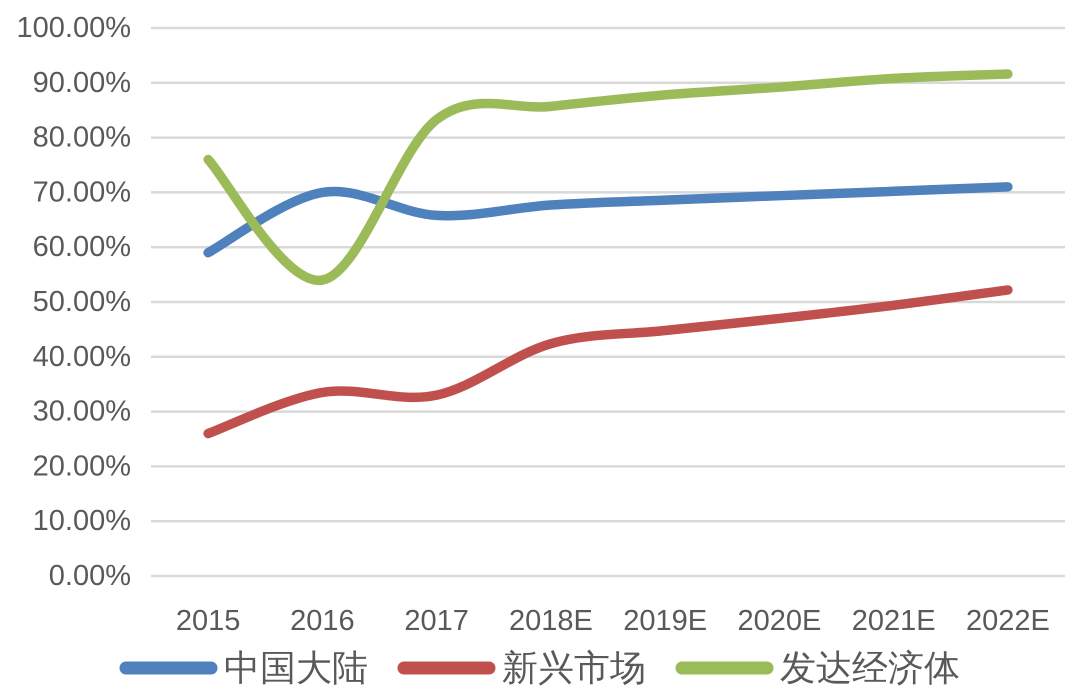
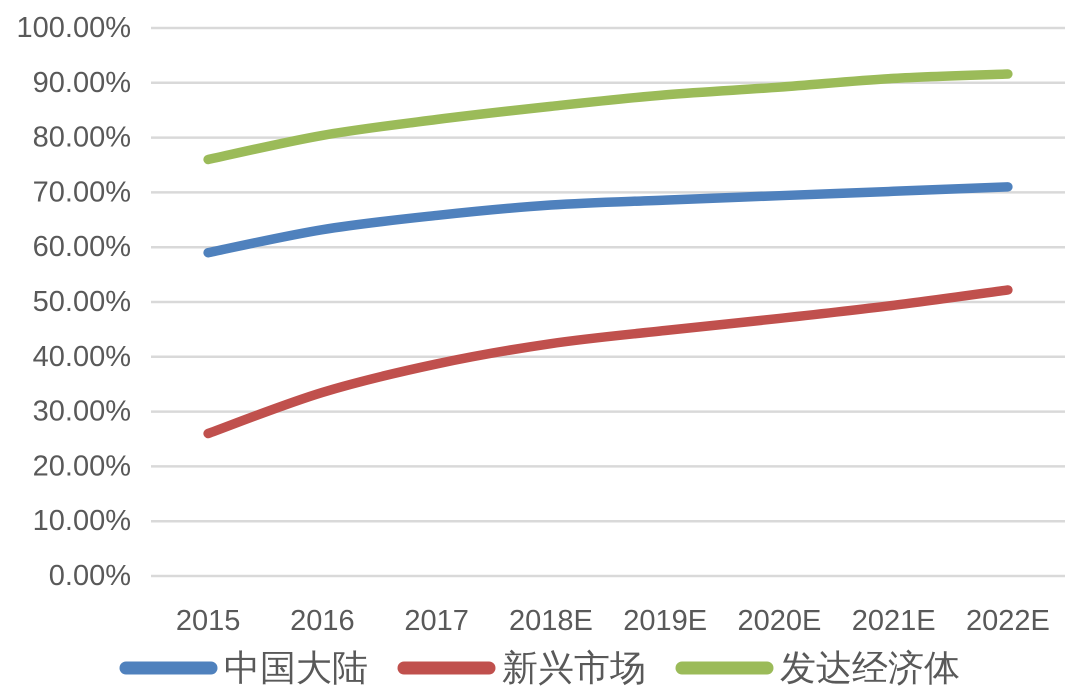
中国大陆/2016: 70% -> 63%
发达经济体/2016: 54% -> 80%
新兴市场/2017: 33% -> 39%
